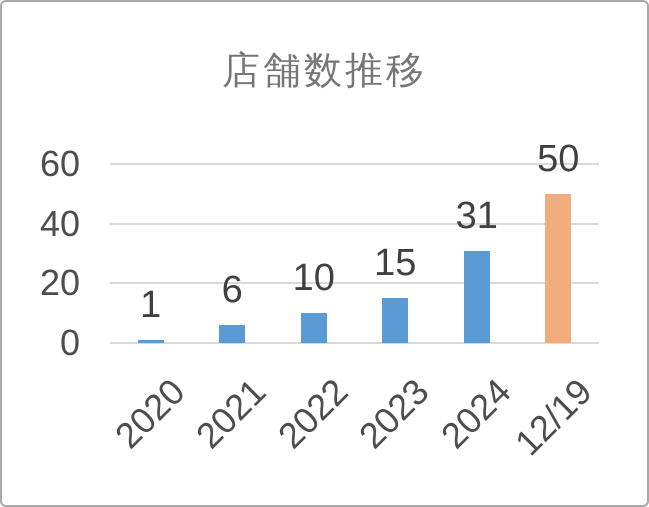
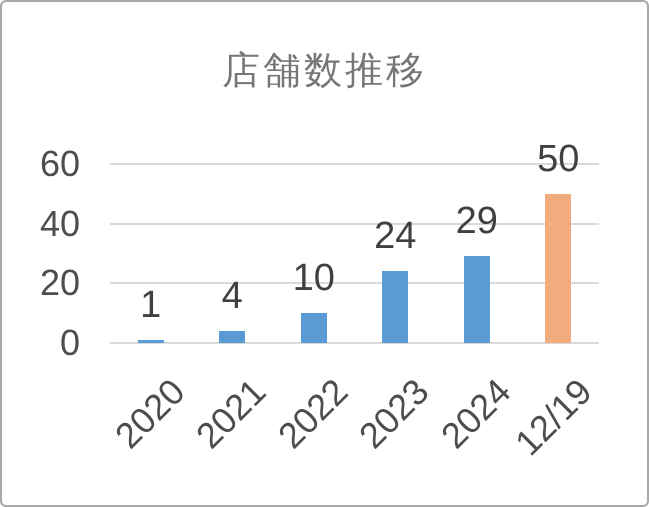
2021: 6 -> 4
2023: 15 -> 24
2024: 31 -> 29
